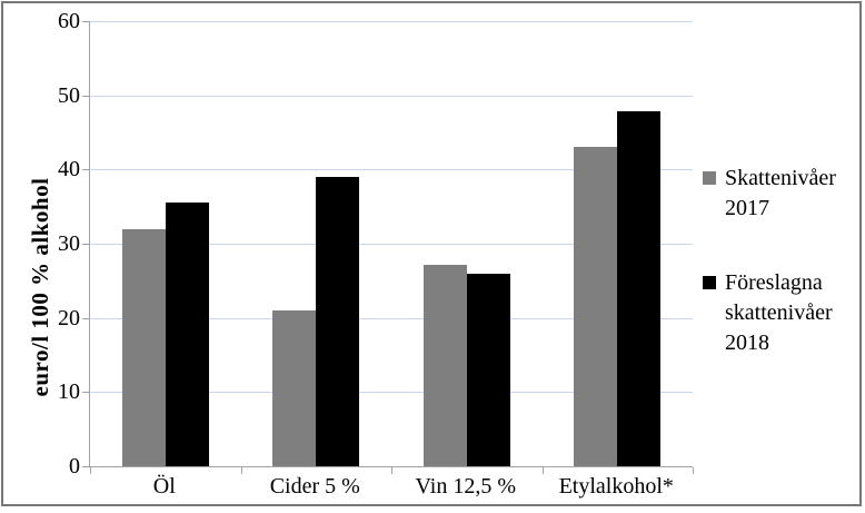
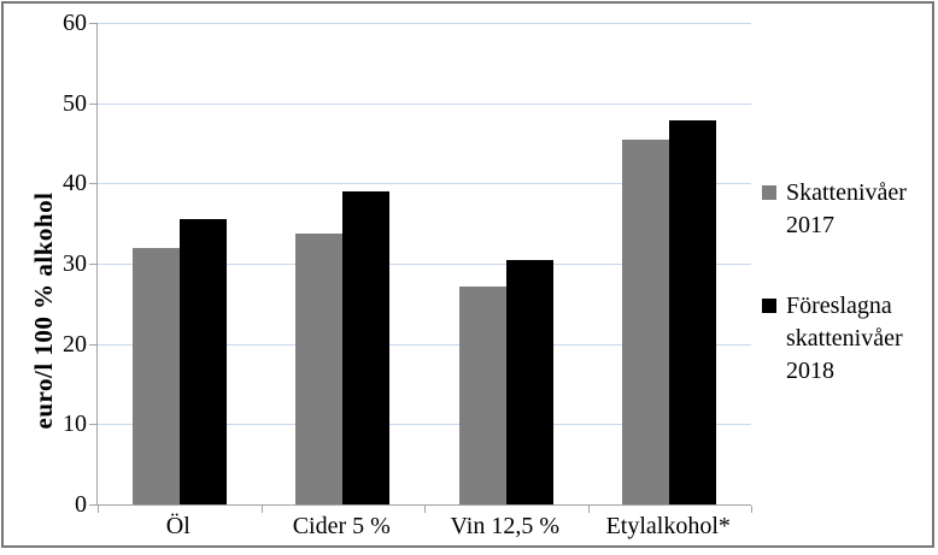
Skattenivåer 2017/Cider 5 %: 21 -> 34
Föreslagna skattenivåer 2018/Vin 12,5 %: 26 -> 30
Skattenivåer 2017/Etylalkohol*: 43 -> 46
